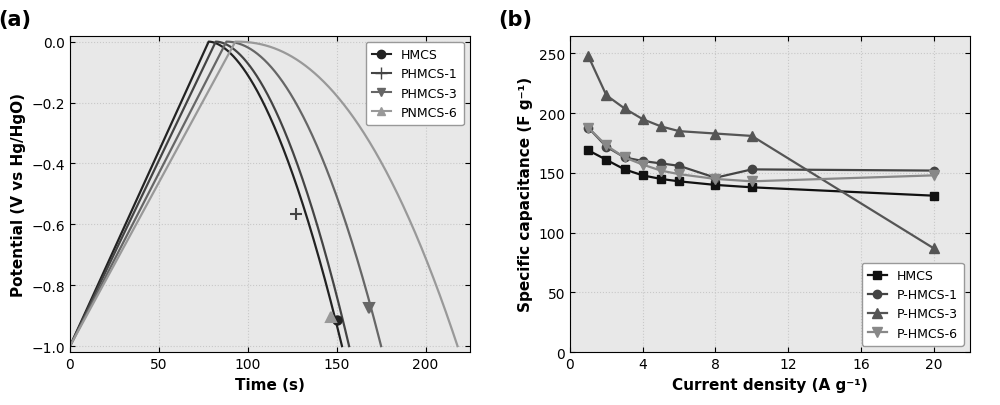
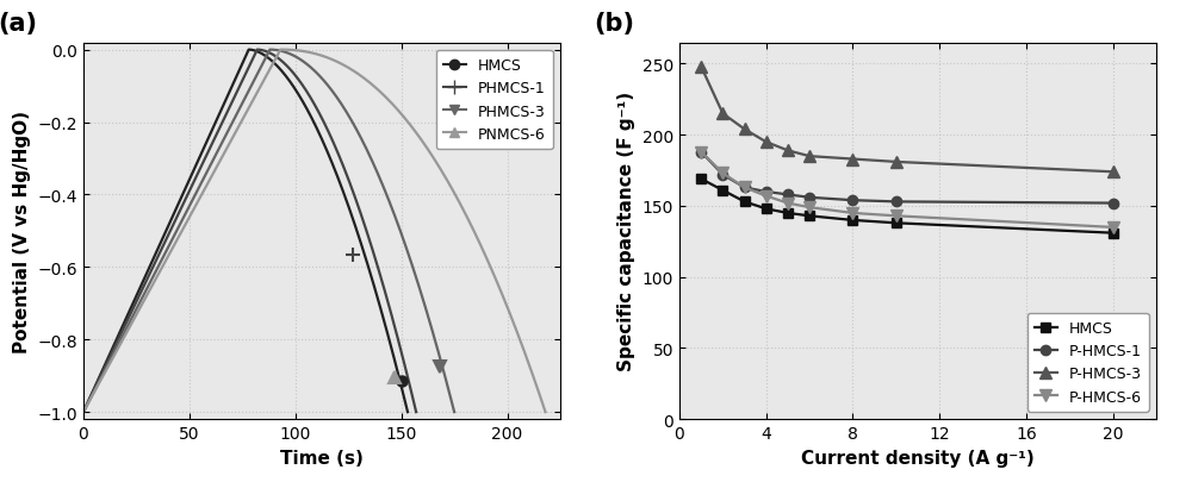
P-HMCS-1/8: 146 -> 154
P-HMCS-3/20: 87 -> 174
P-HMCS-6/20: 148 -> 135
